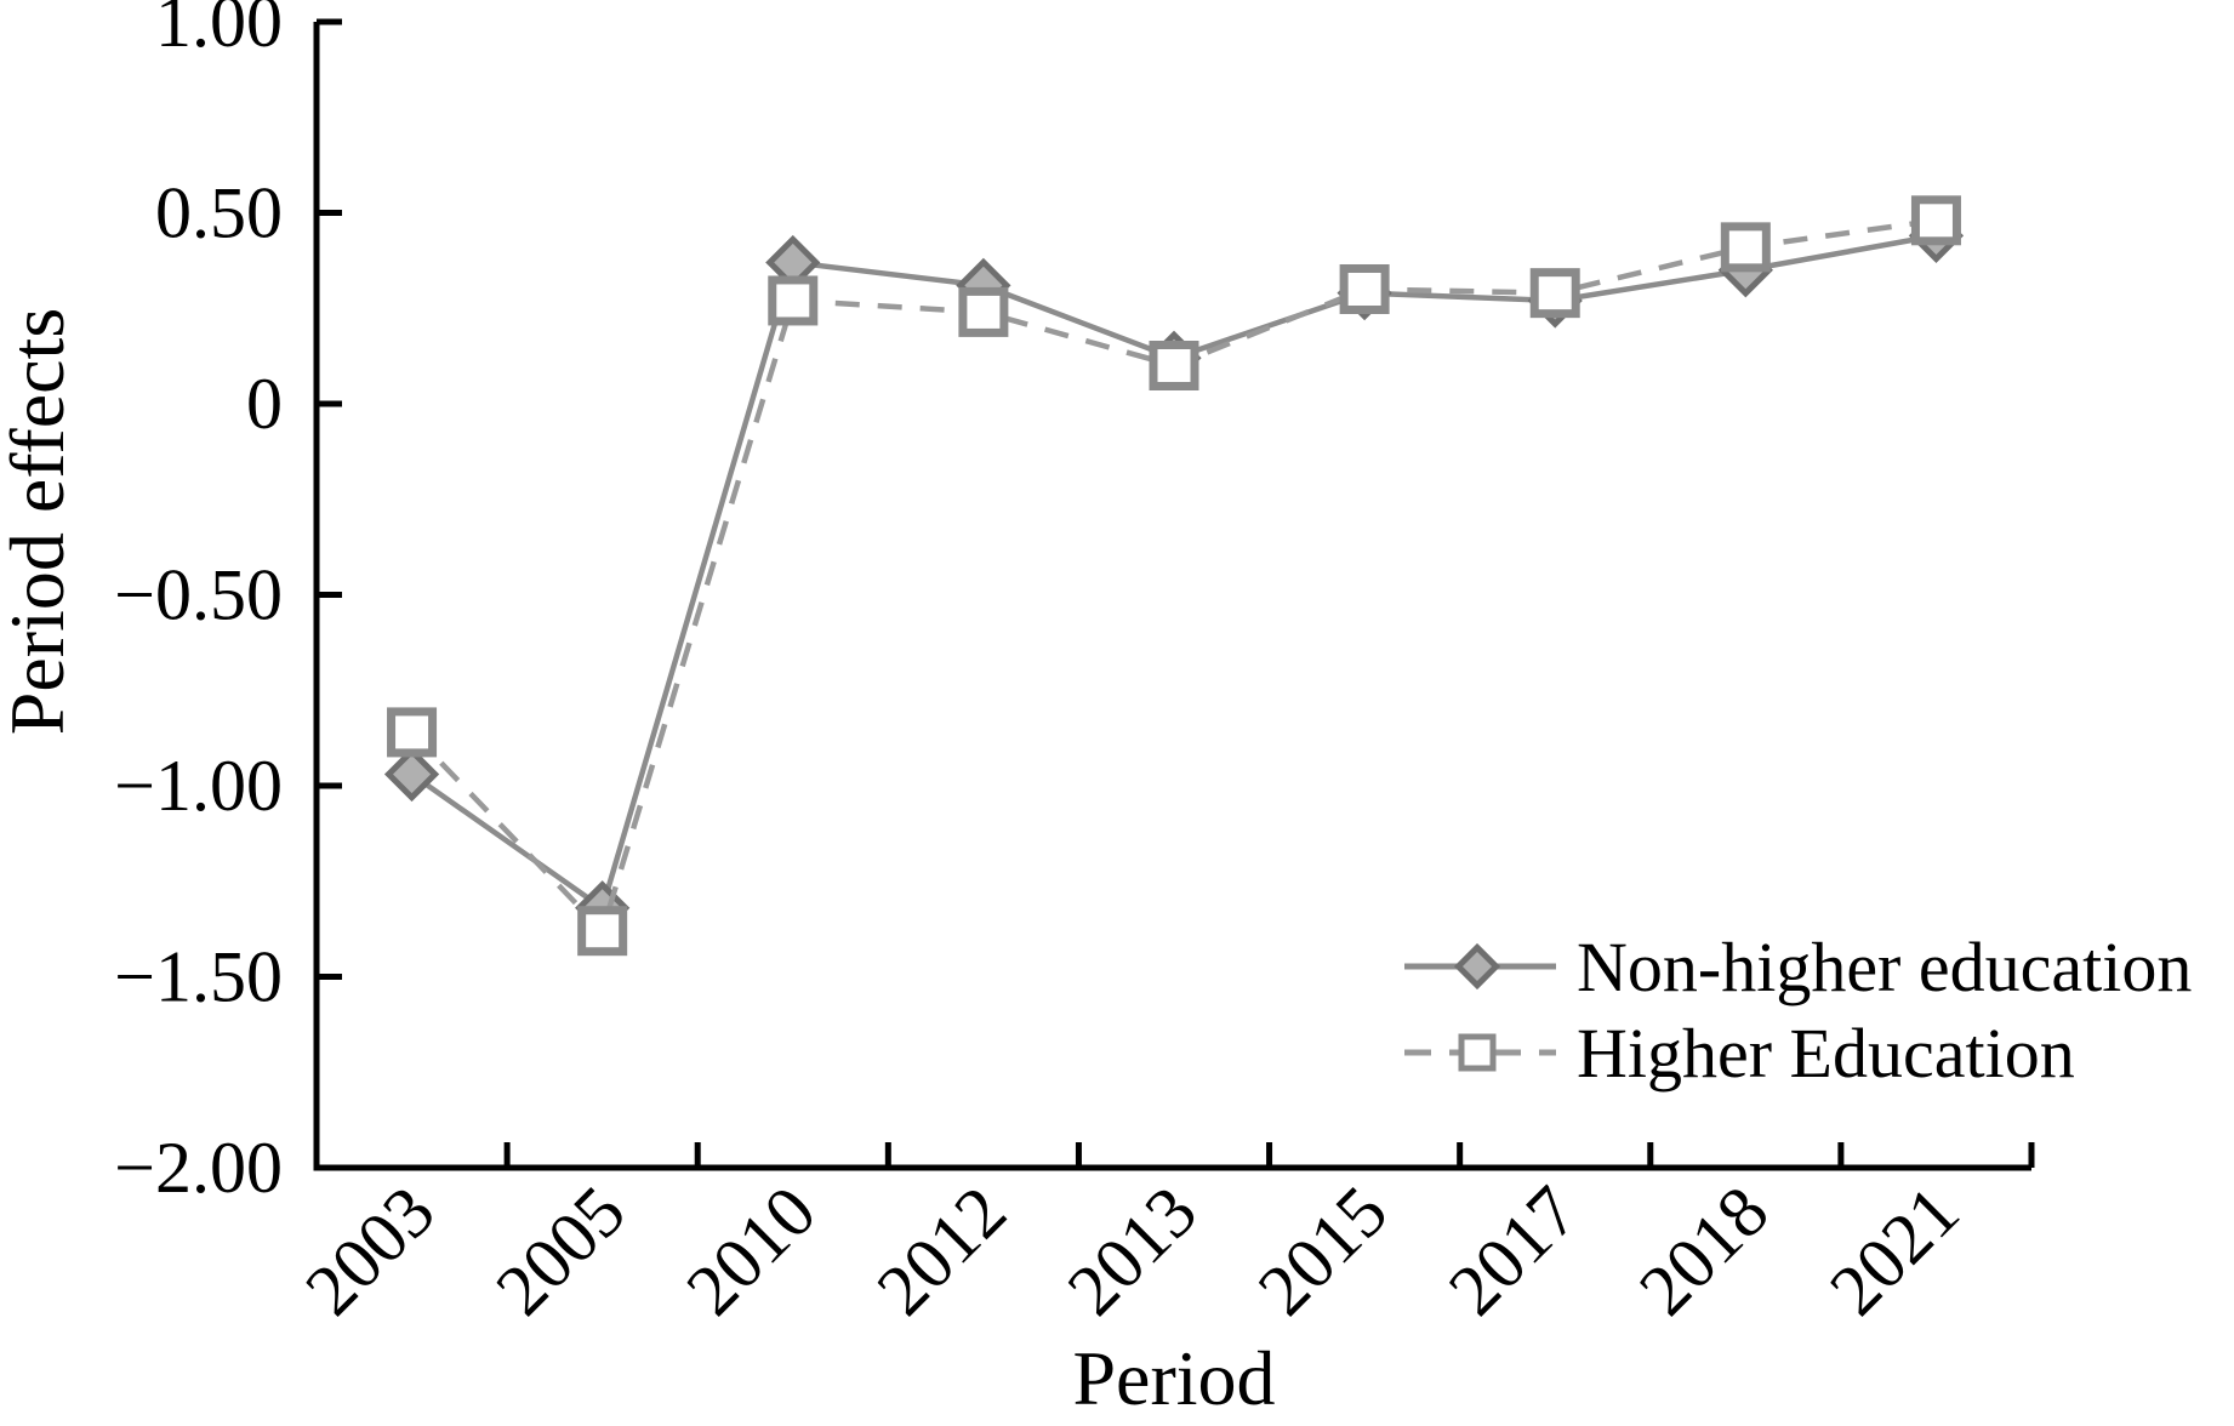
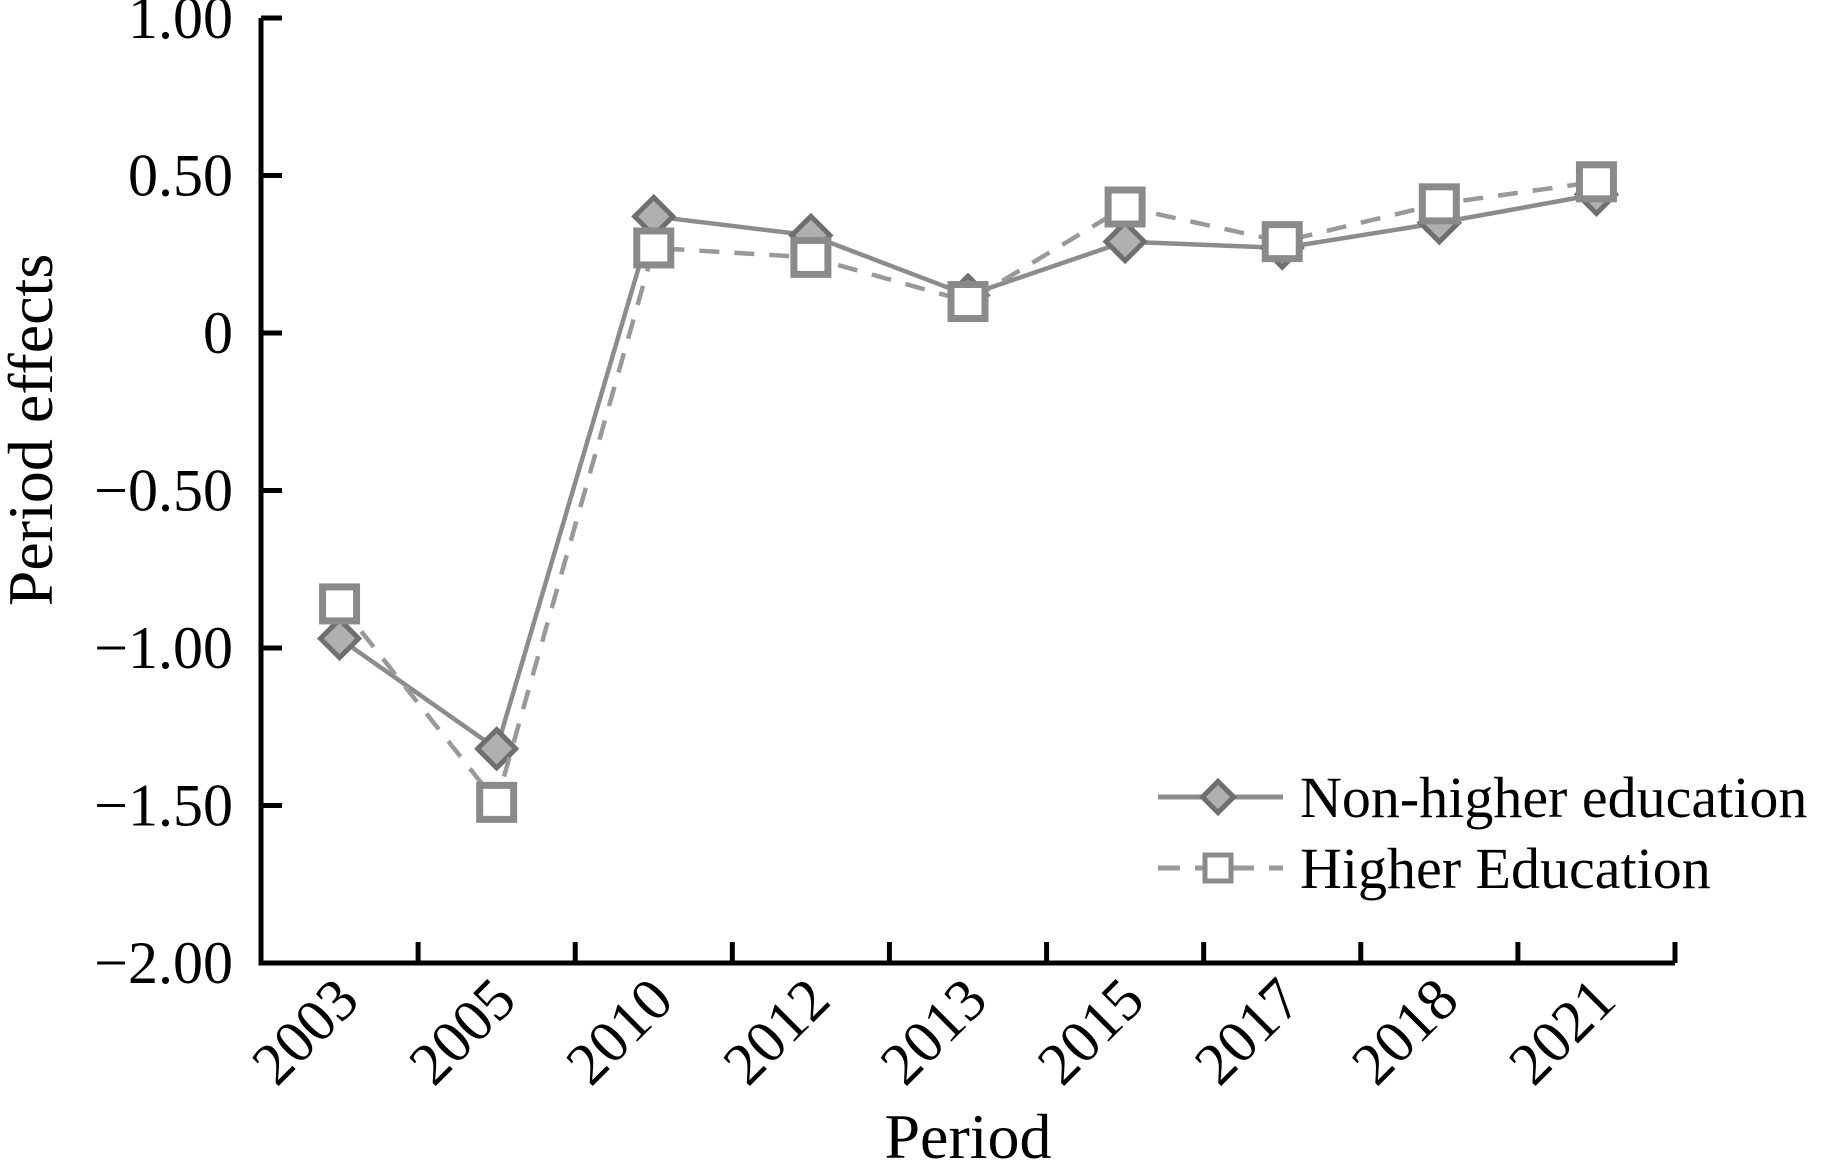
Higher Education/2005: -1.38 -> -1.49
Higher Education/2015: 0.30 -> 0.40
